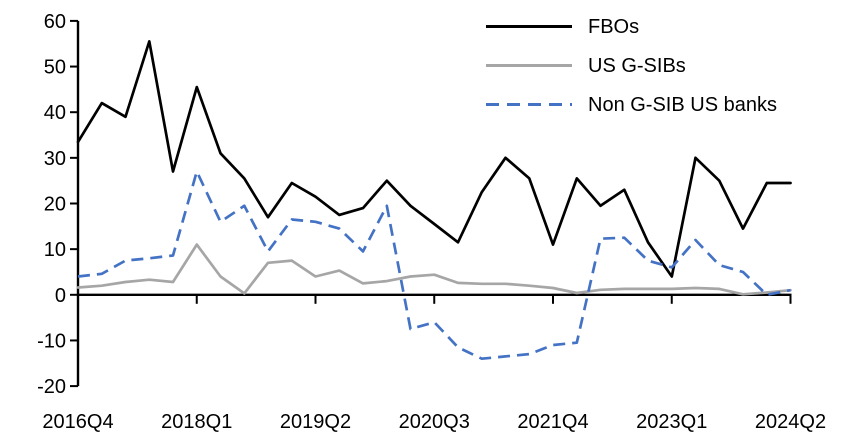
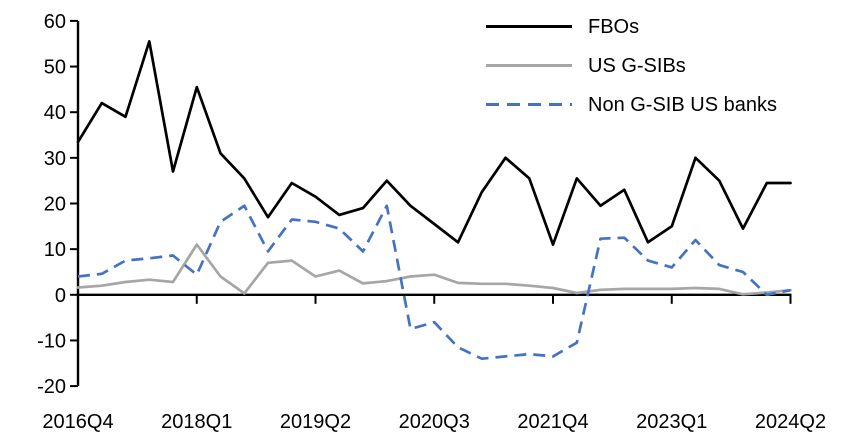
Non G-SIB US banks/2018Q1: 27 -> 4
Non G-SIB US banks/2021Q4: -11 -> -14
FBOs/2023Q1: 4 -> 15
